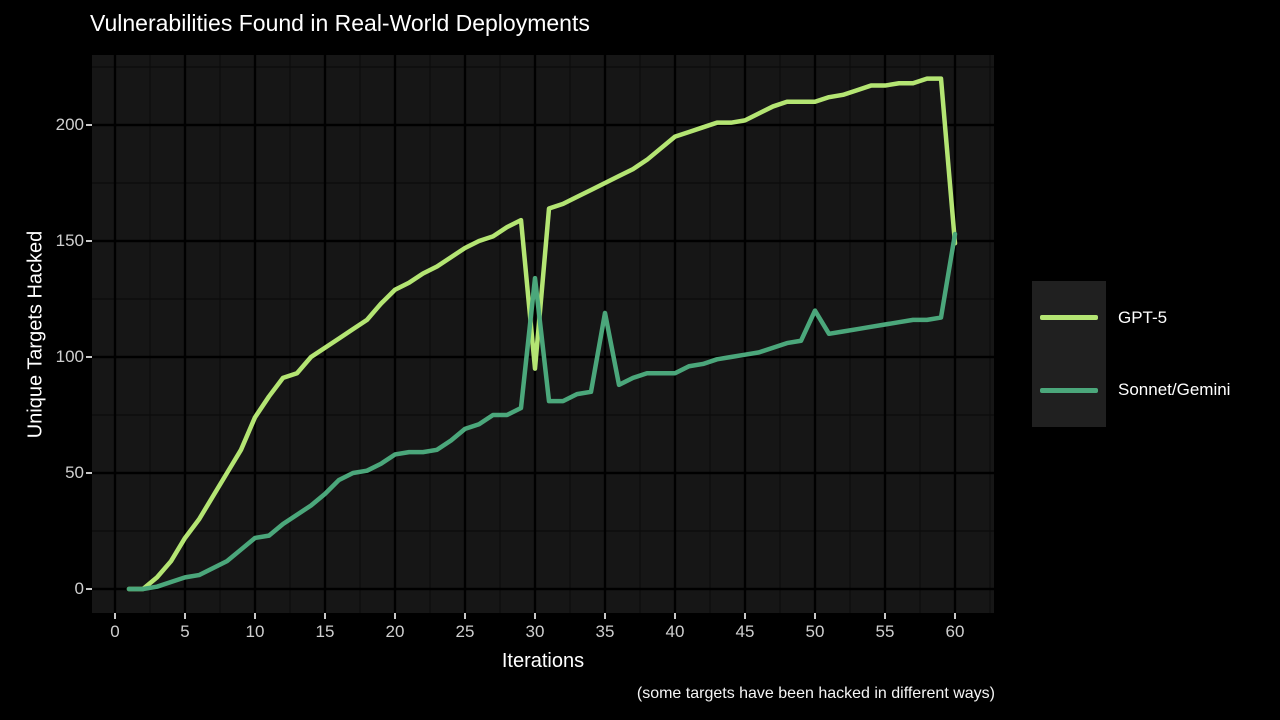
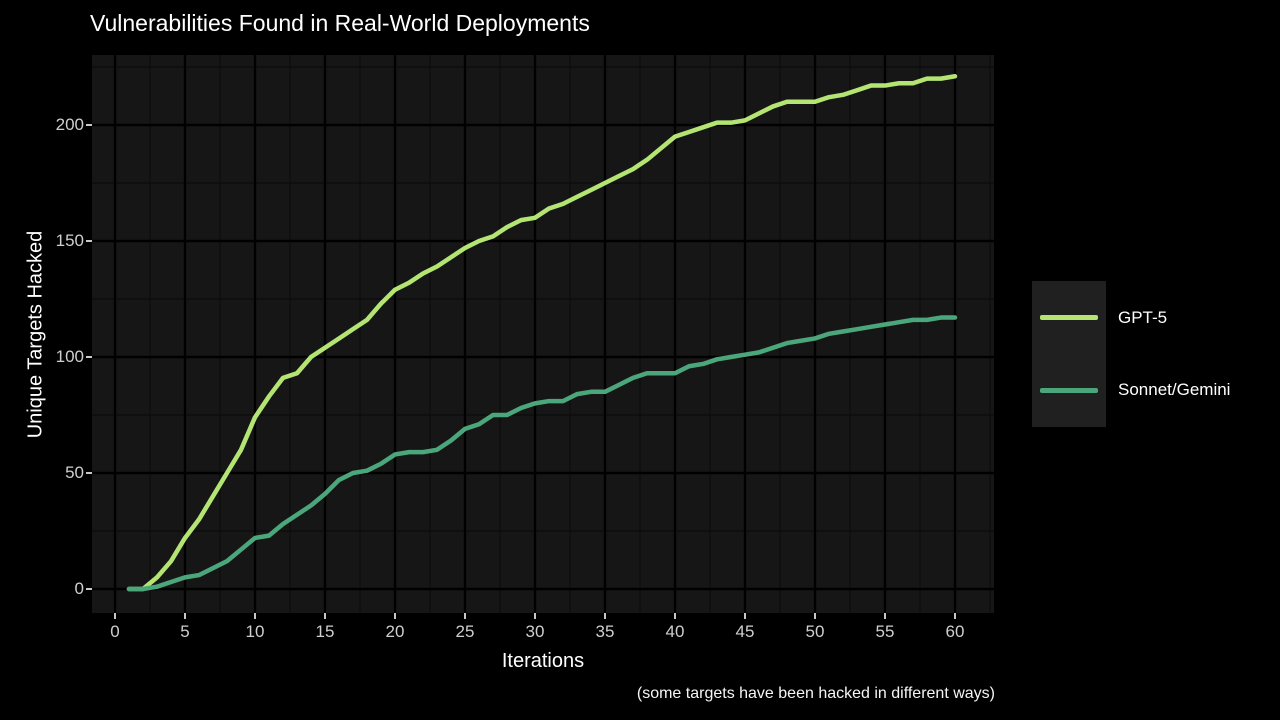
GPT-5/30: 95 -> 160
Sonnet/Gemini/30: 134 -> 80
Sonnet/Gemini/35: 119 -> 85
Sonnet/Gemini/50: 120 -> 108
GPT-5/60: 149 -> 221
Sonnet/Gemini/60: 153 -> 117
